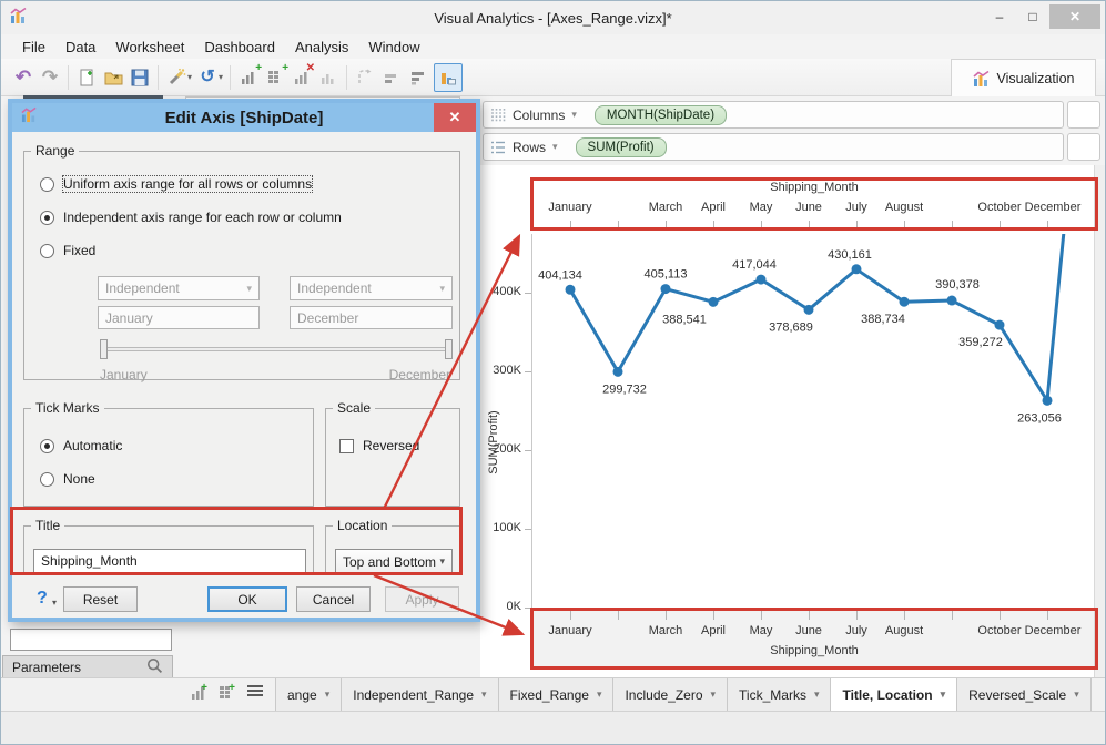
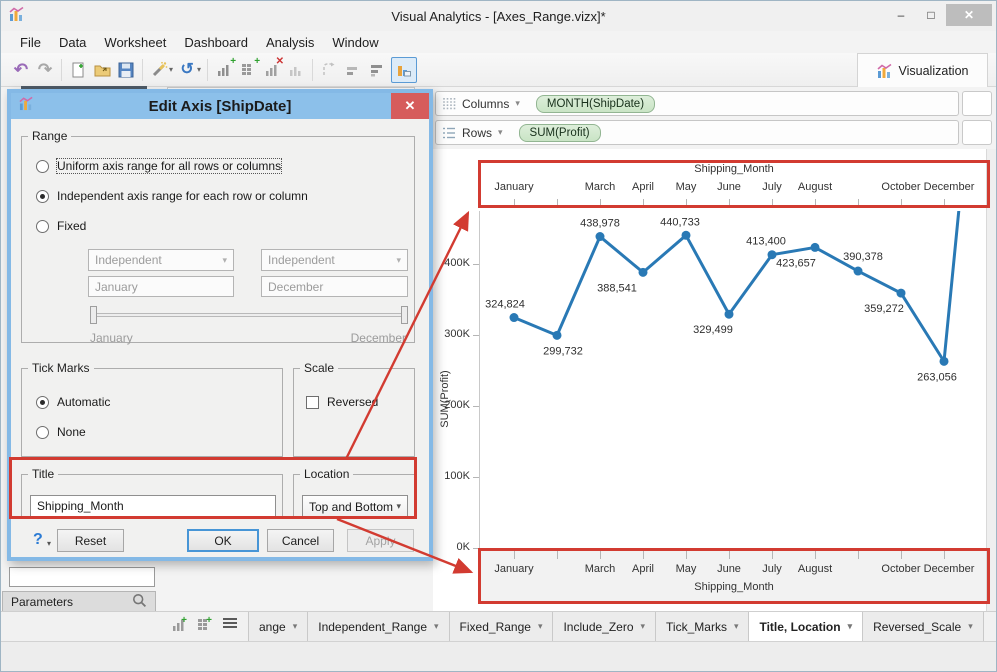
January: 404,134 -> 324,824
March: 405,113 -> 438,978
May: 417,044 -> 440,733
June: 378,689 -> 329,499
July: 430,161 -> 413,400
August: 388,734 -> 423,657
